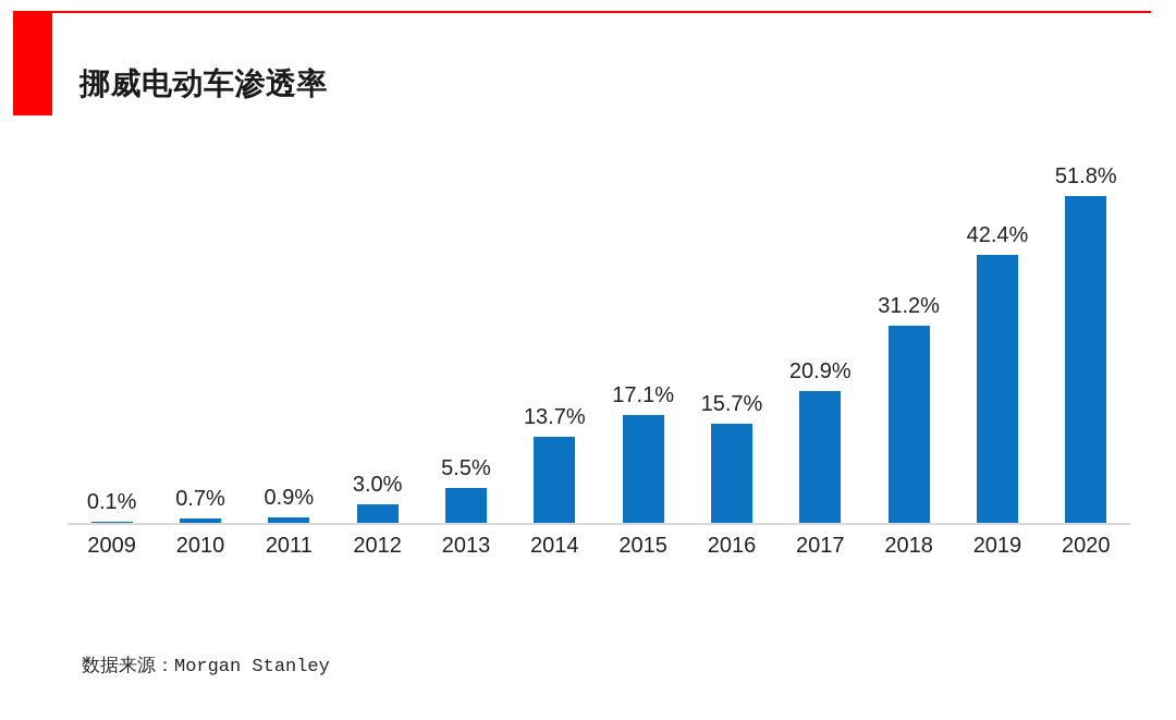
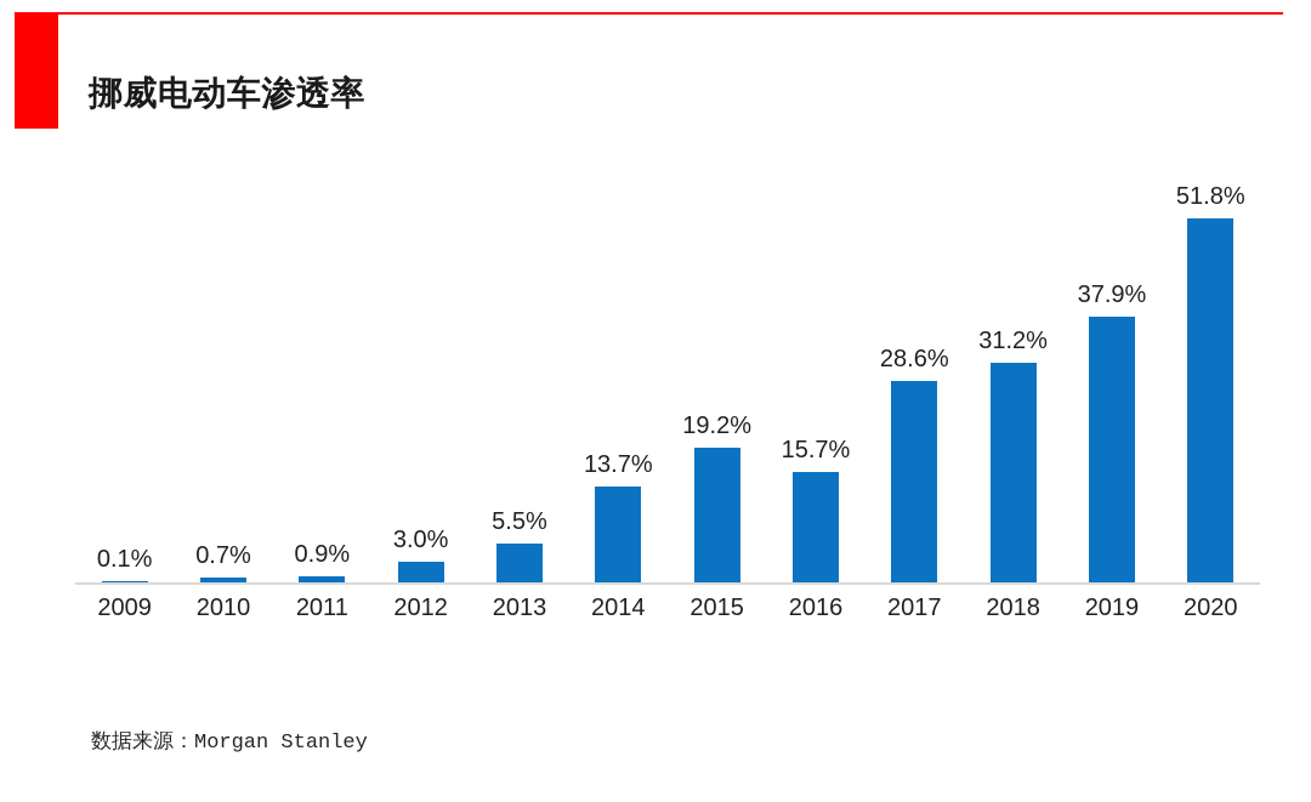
2015: 17.1% -> 19.2%
2017: 20.9% -> 28.6%
2019: 42.4% -> 37.9%
